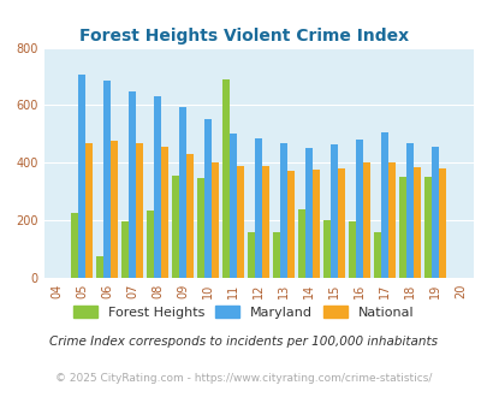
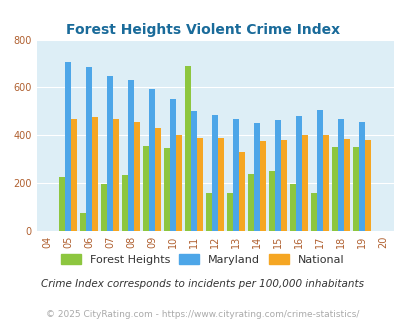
National/13: 370 -> 330
Forest Heights/15: 200 -> 250
